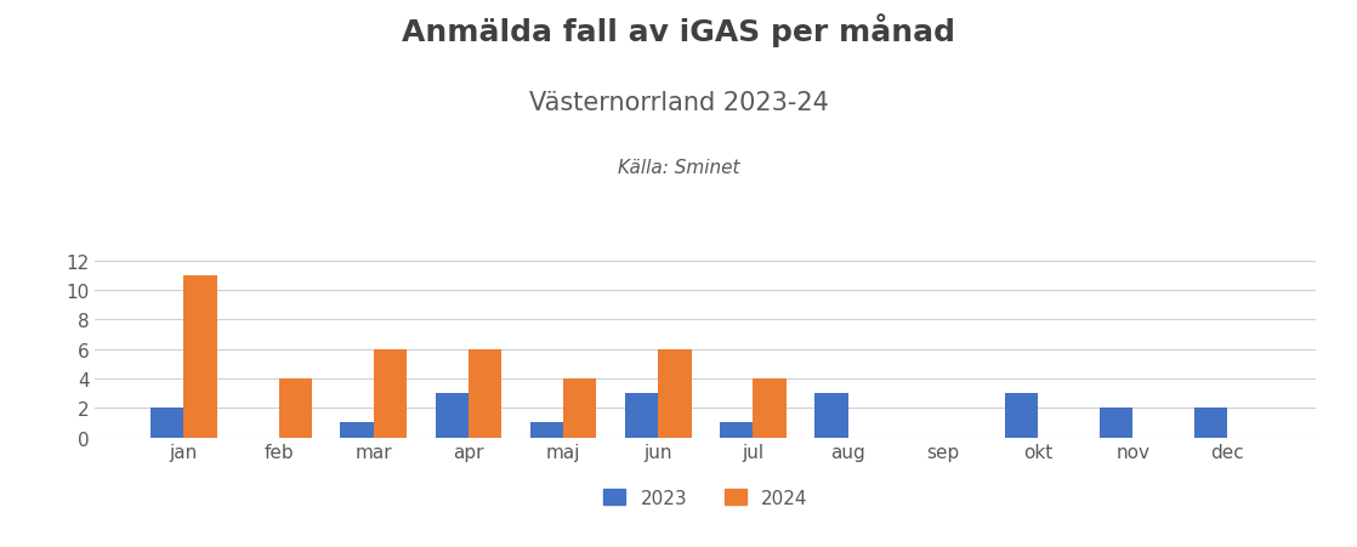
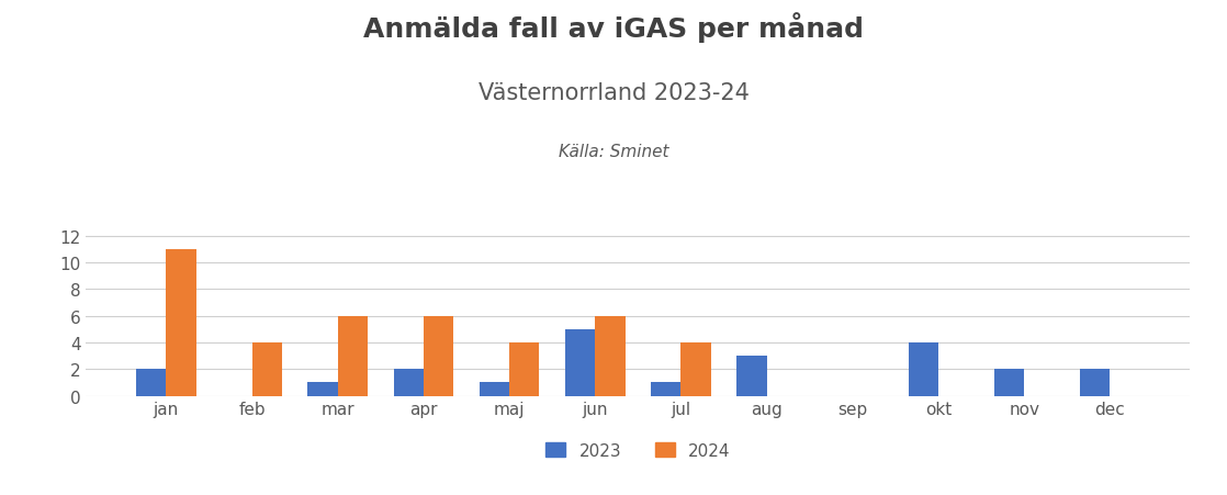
2023/apr: 3 -> 2
2023/jun: 3 -> 5
2023/okt: 3 -> 4
